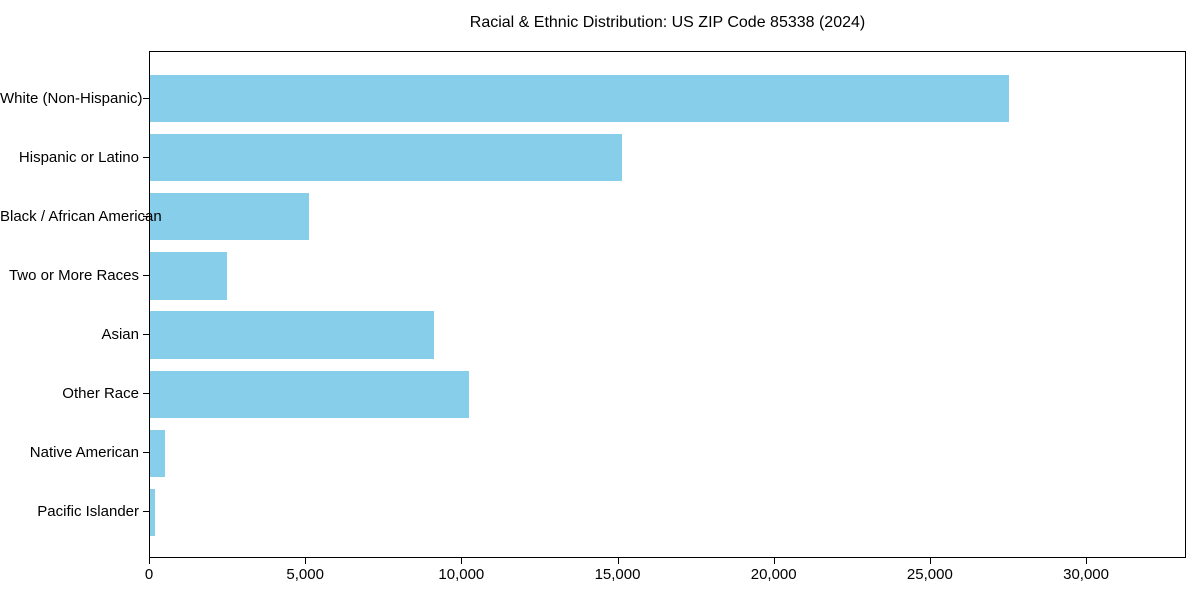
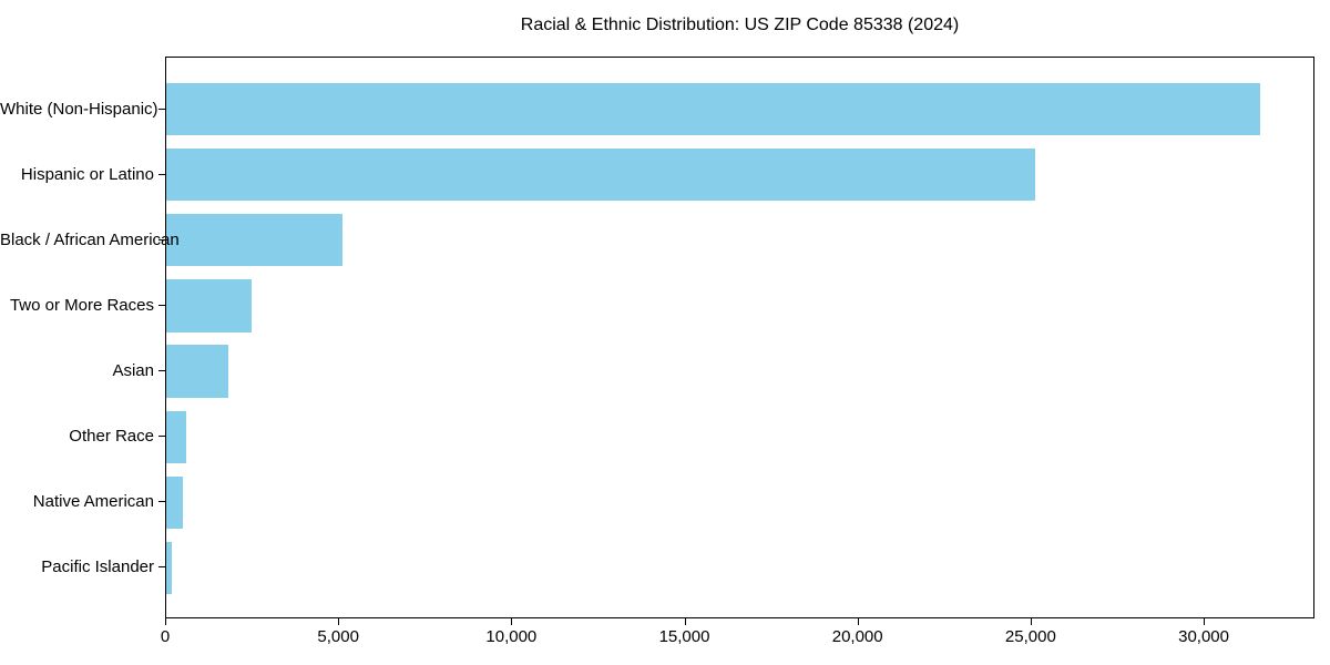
White (Non-Hispanic): 27500 -> 31600
Hispanic or Latino: 15100 -> 25100
Asian: 9100 -> 1800
Other Race: 10200 -> 600
